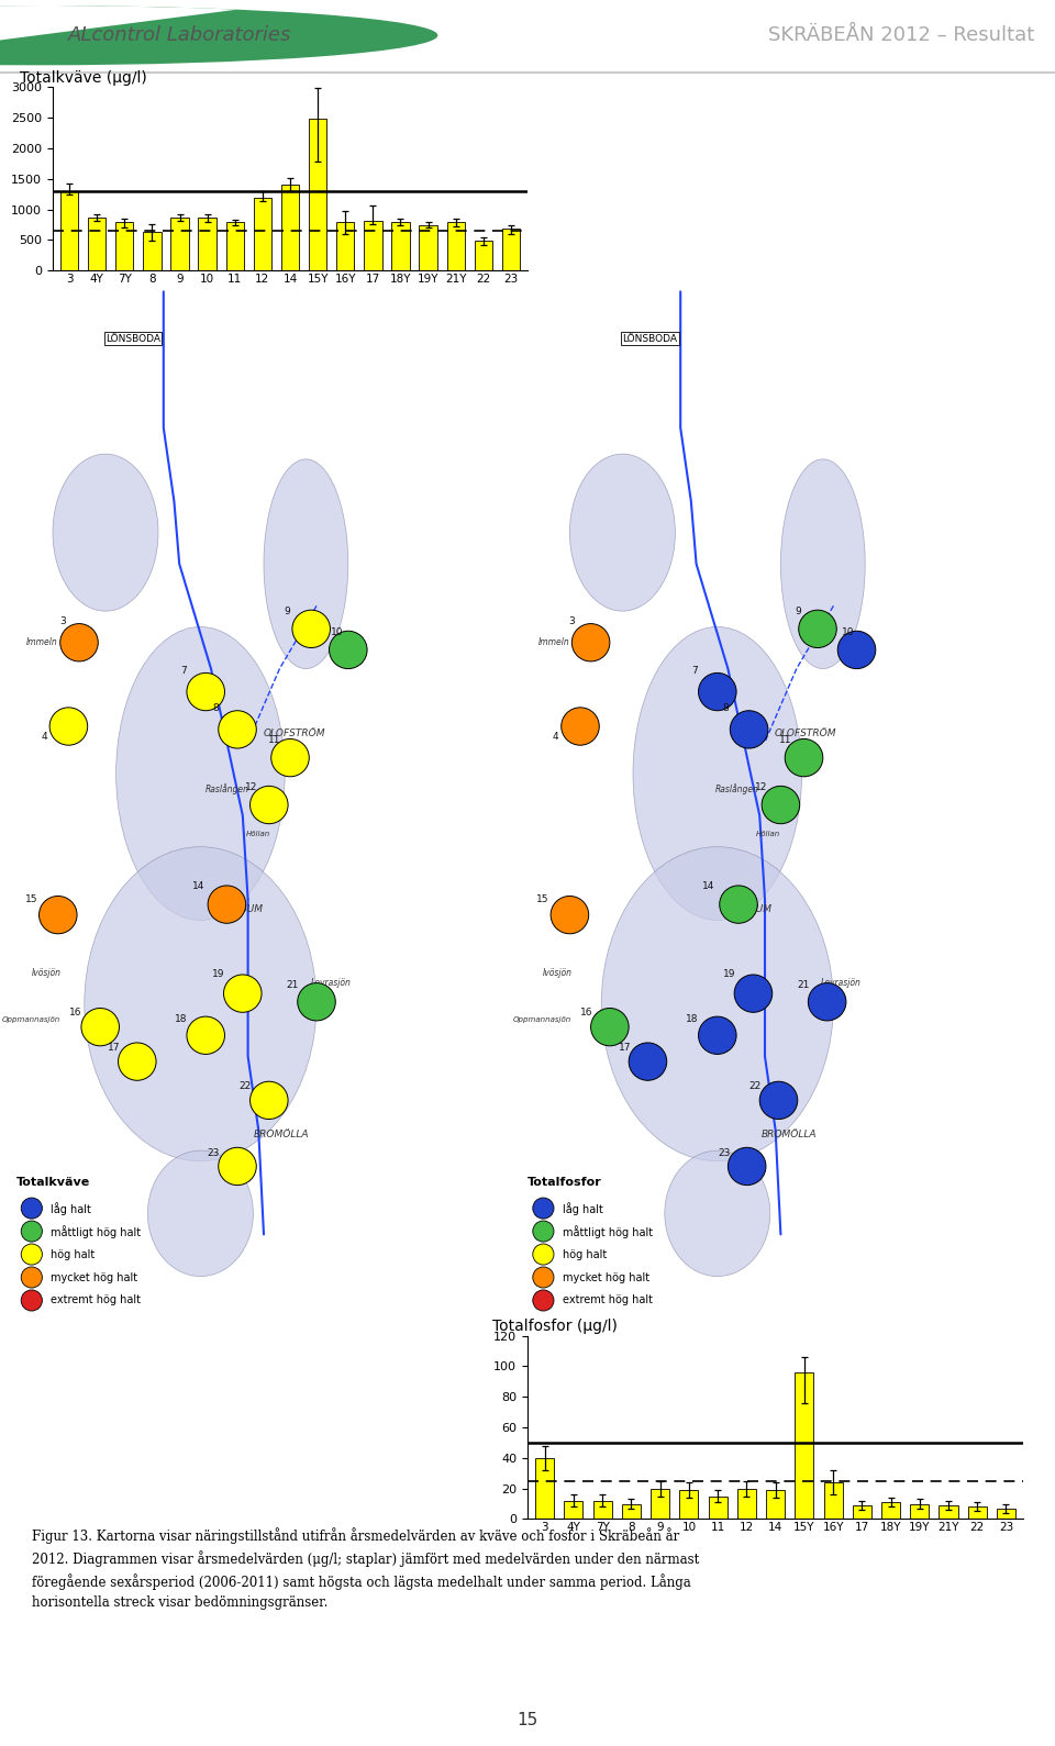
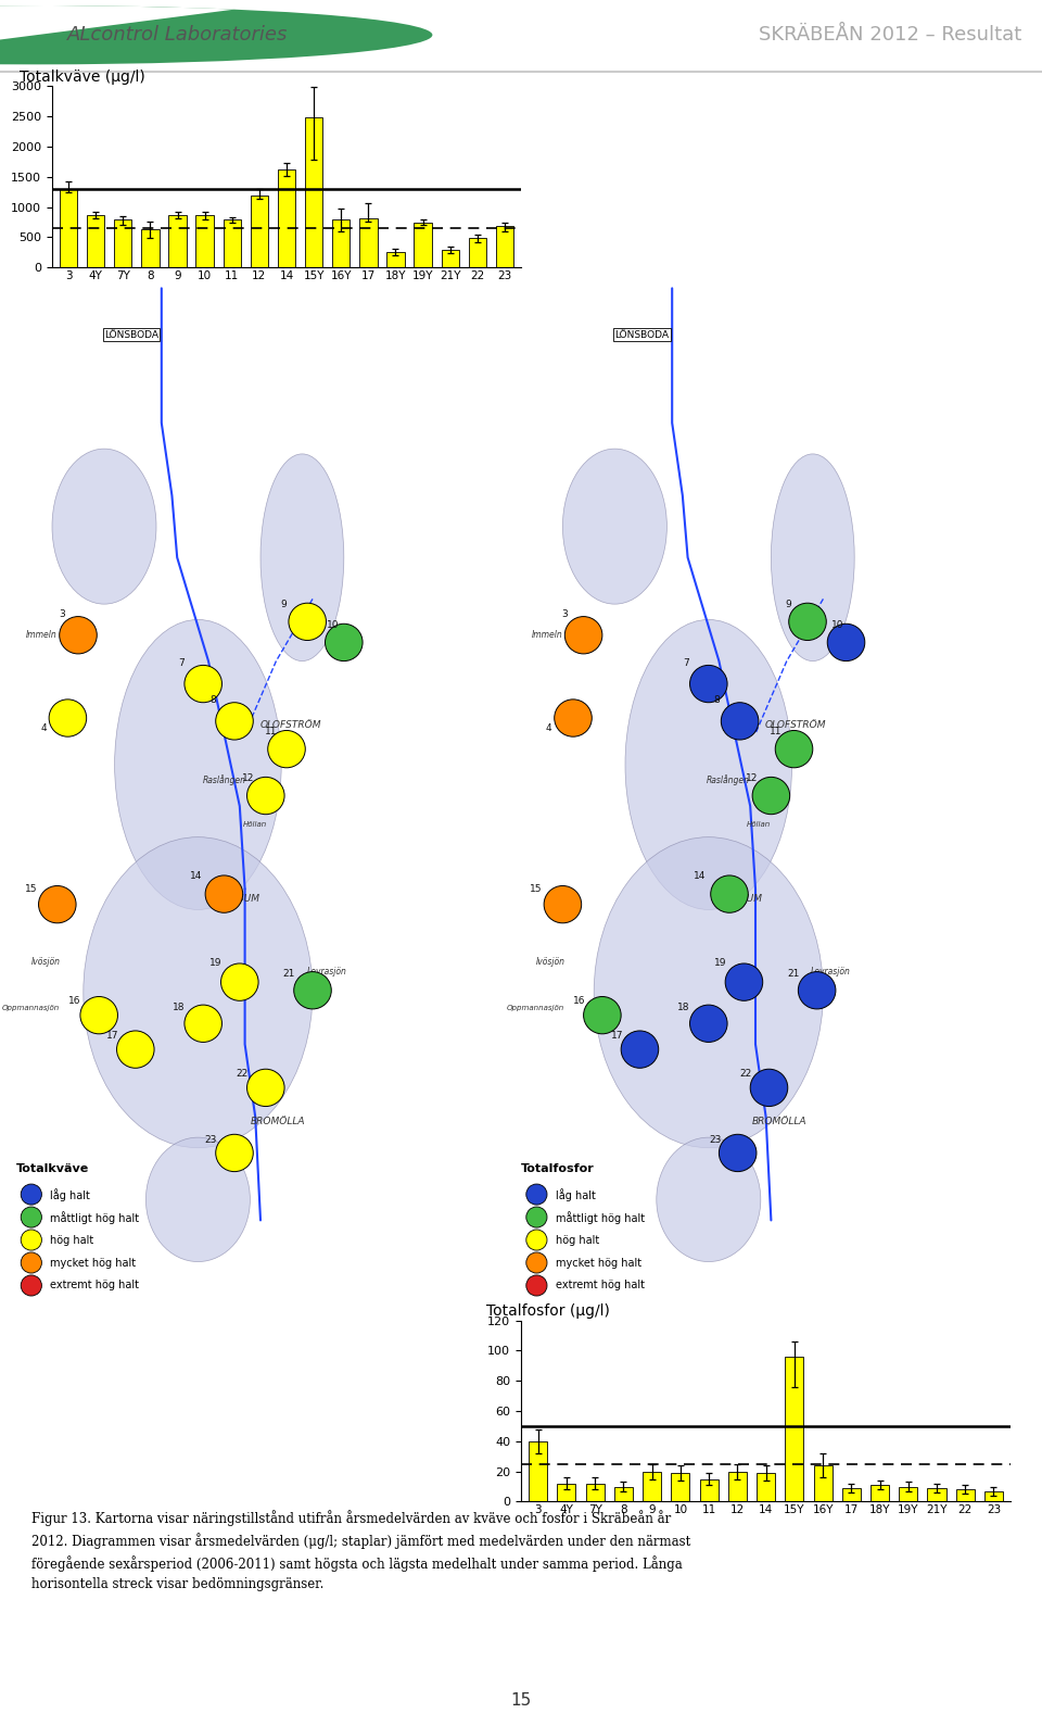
Totalkväve (μg/l)/14: 1400 -> 1620
Totalkväve (μg/l)/18Y: 790 -> 260
Totalkväve (μg/l)/21Y: 790 -> 300
